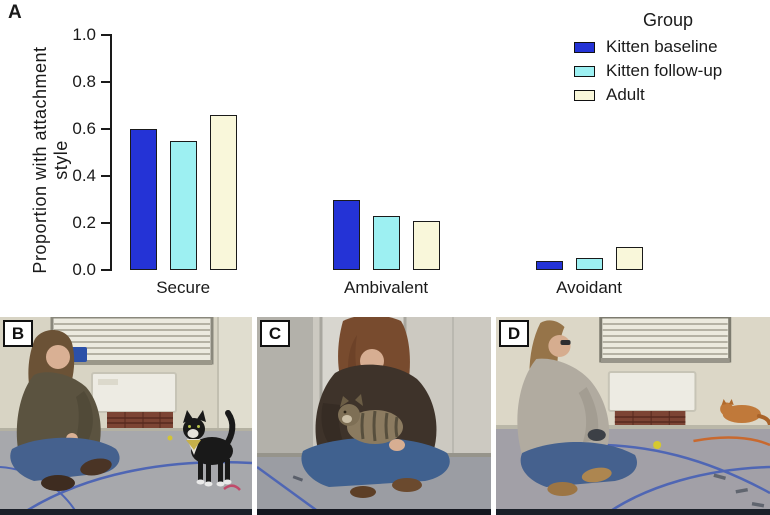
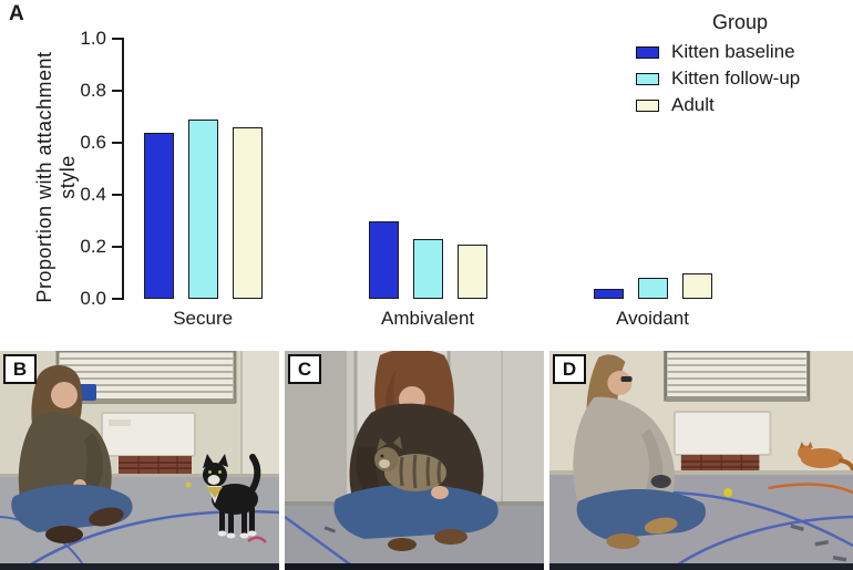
Kitten baseline/Secure: 0.60 -> 0.64
Kitten follow-up/Secure: 0.55 -> 0.69
Kitten follow-up/Avoidant: 0.05 -> 0.08
